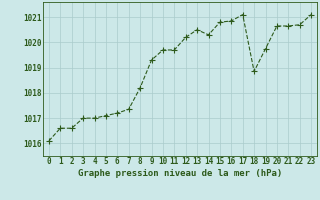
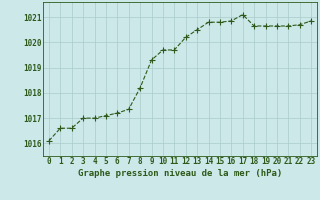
14: 1020.30 -> 1020.80
18: 1018.85 -> 1020.65
19: 1019.75 -> 1020.65
23: 1021.10 -> 1020.85
